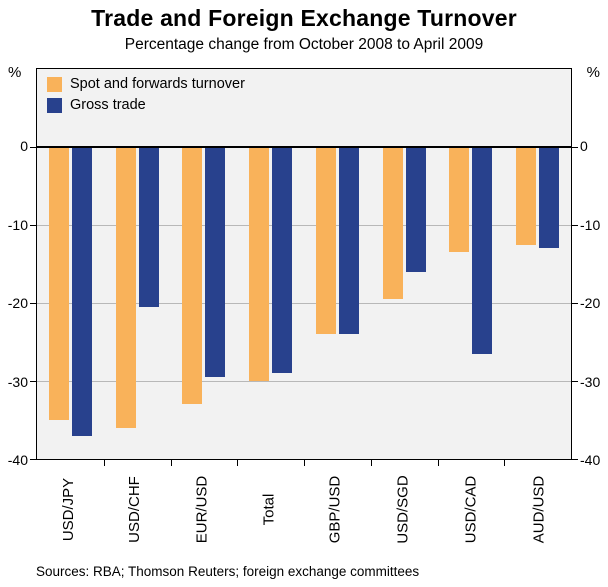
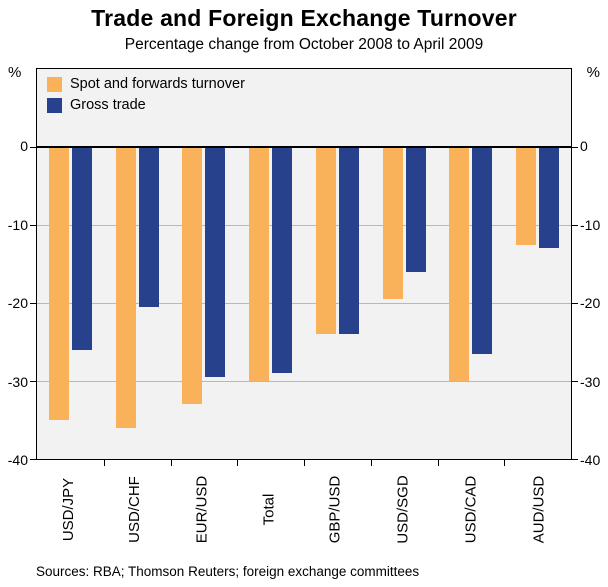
Gross trade/USD/JPY: -37 -> -26
Spot and forwards turnover/USD/CAD: -14 -> -30
